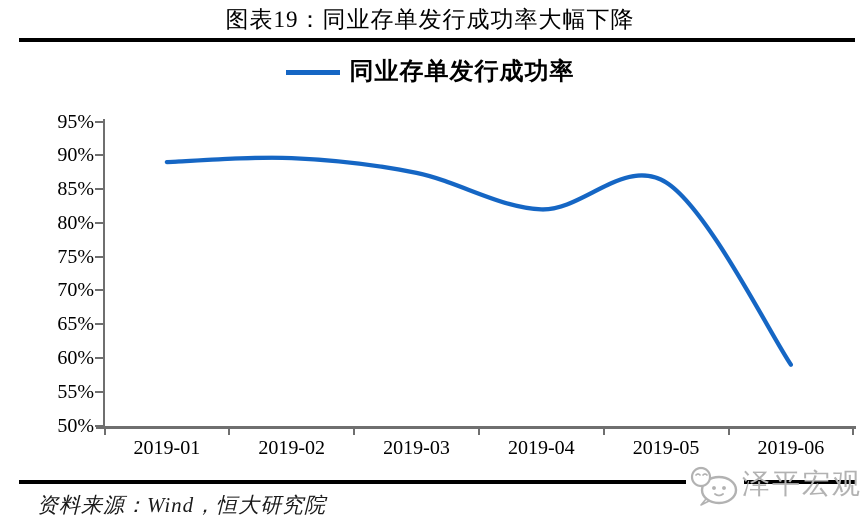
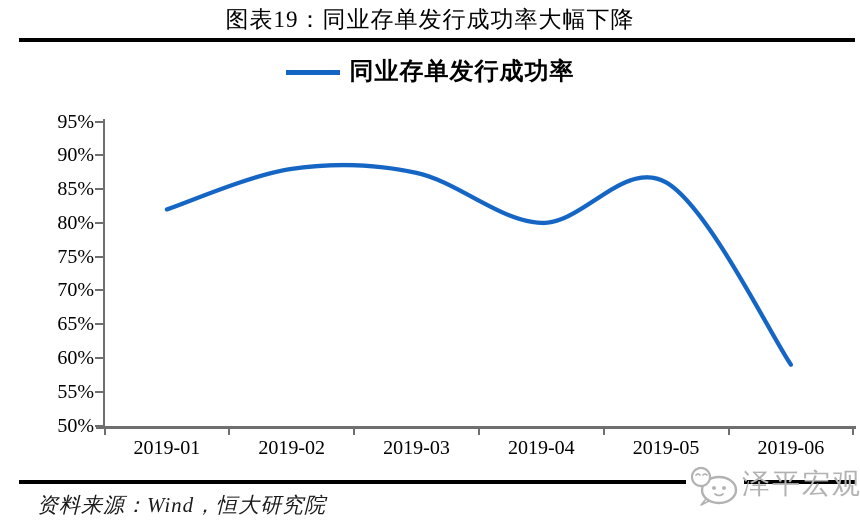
2019-01: 89% -> 82%
2019-02: 90% -> 88%
2019-04: 82% -> 80%
